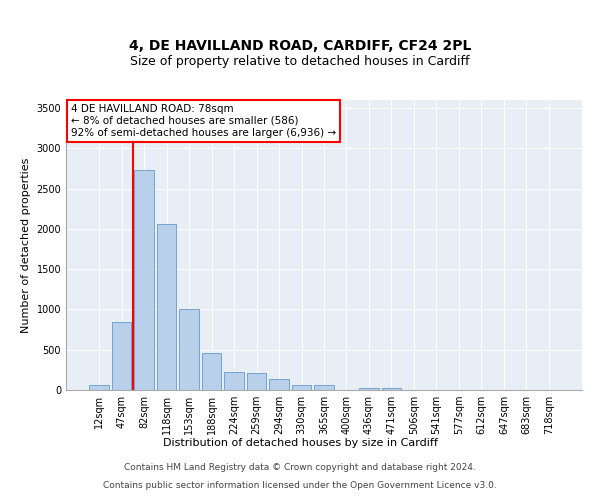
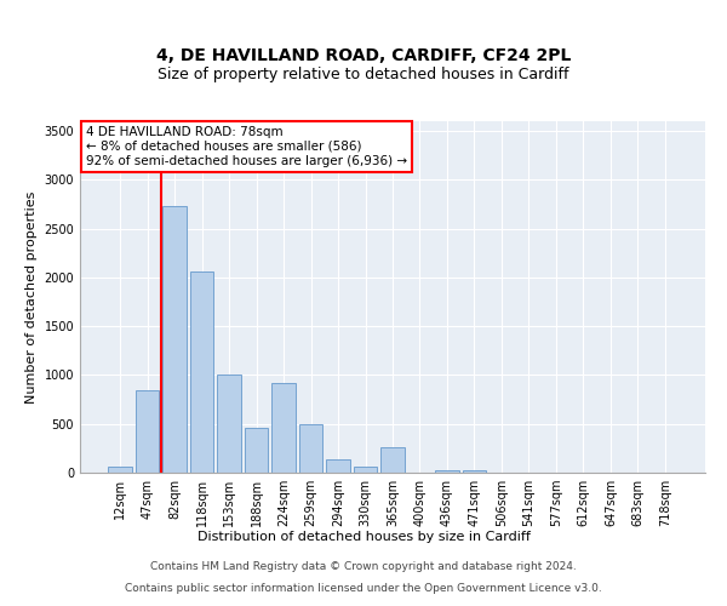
224sqm: 220 -> 920
259sqm: 220 -> 500
365sqm: 60 -> 260
